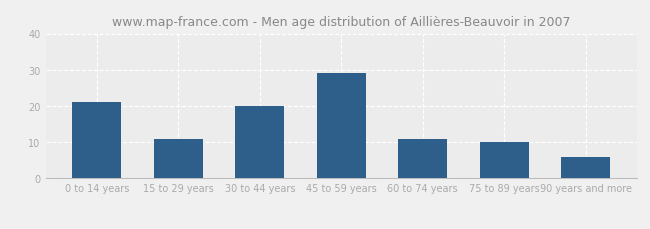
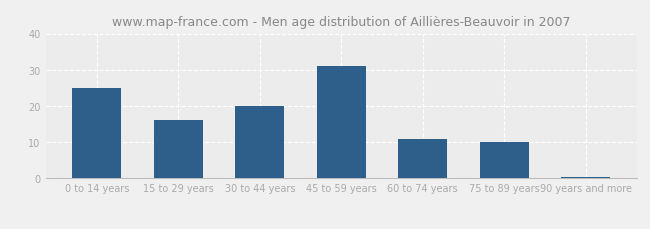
0 to 14 years: 21.0 -> 25.0
15 to 29 years: 11.0 -> 16.0
45 to 59 years: 29.0 -> 31.0
90 years and more: 6.0 -> 0.5
